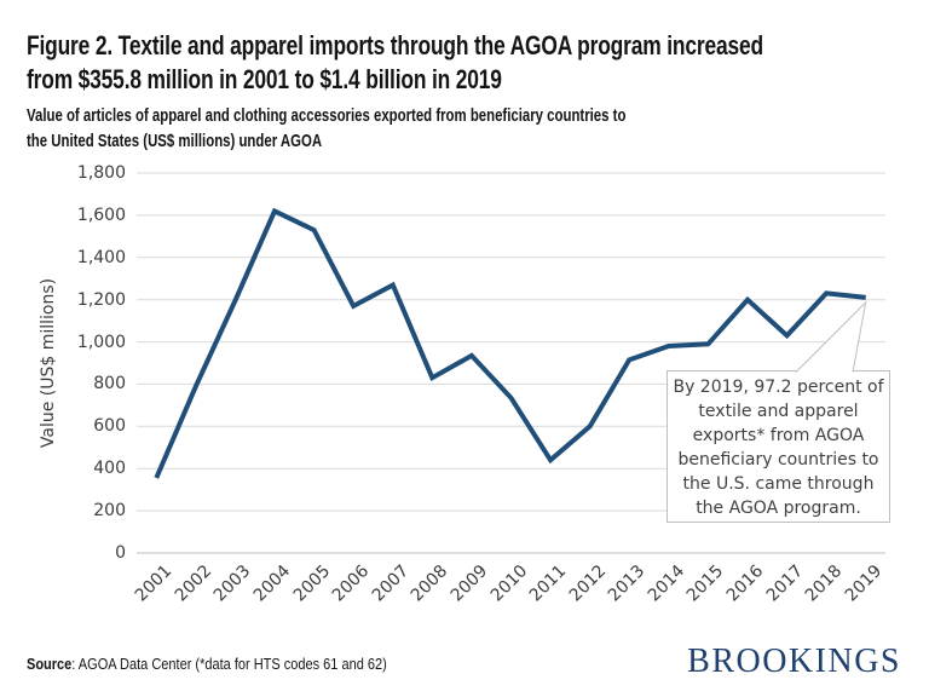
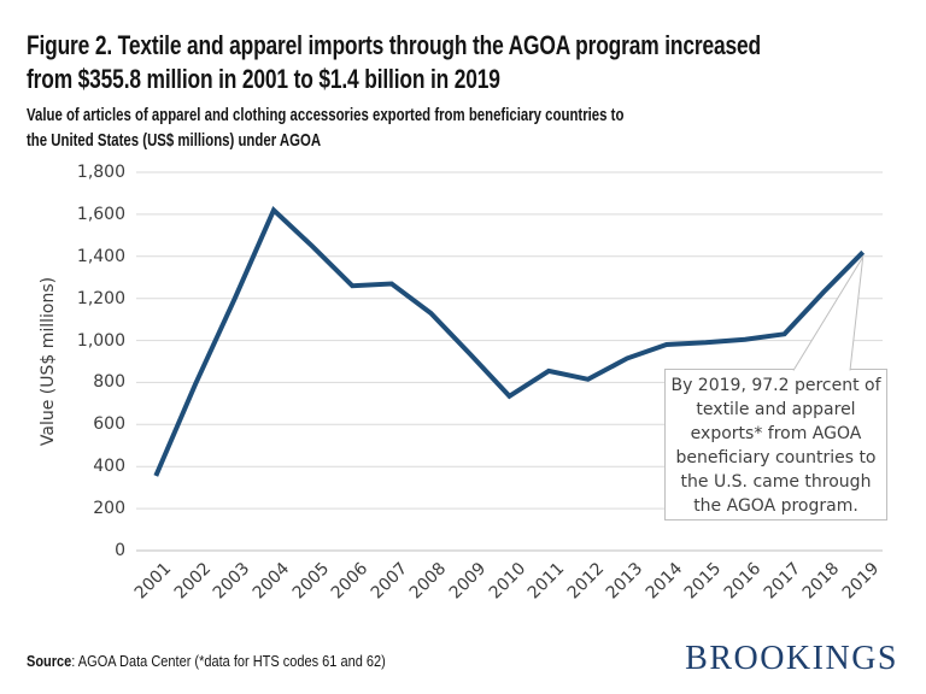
2005: 1530 -> 1440
2006: 1170 -> 1260
2008: 830 -> 1130
2011: 440 -> 860
2012: 600 -> 820
2016: 1200 -> 1000
2019: 1210 -> 1420
